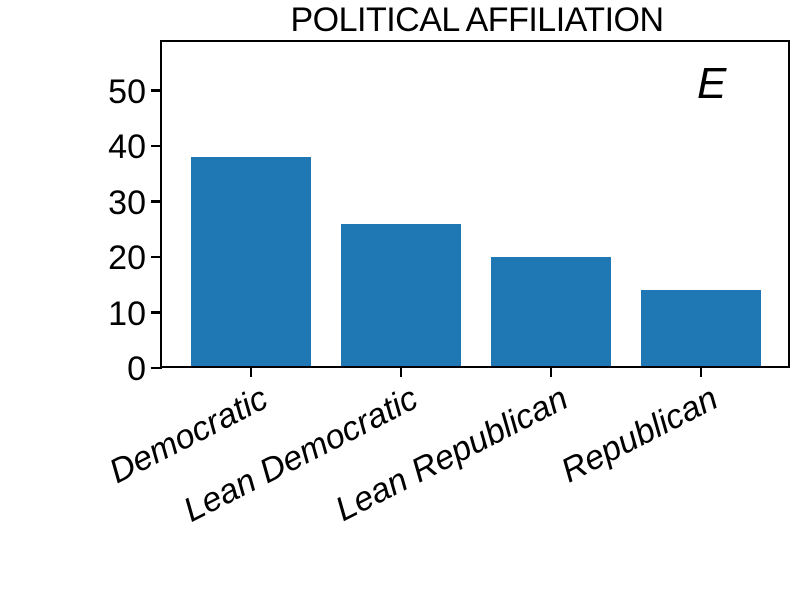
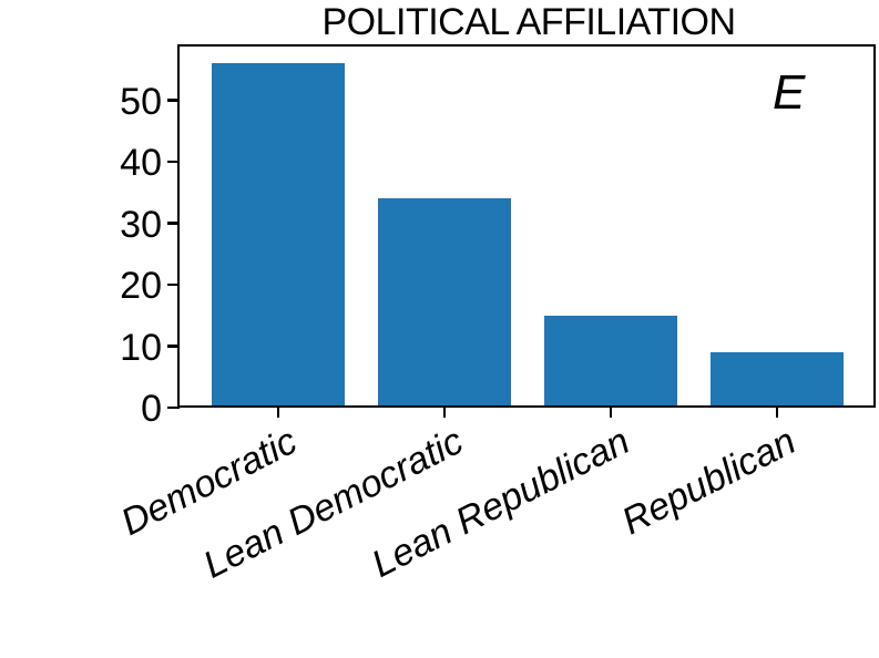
Democratic: 38 -> 56
Lean Democratic: 26 -> 34
Lean Republican: 20 -> 15
Republican: 14 -> 9
